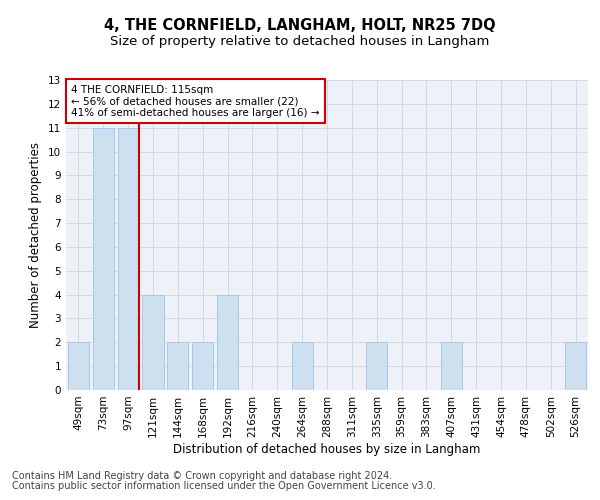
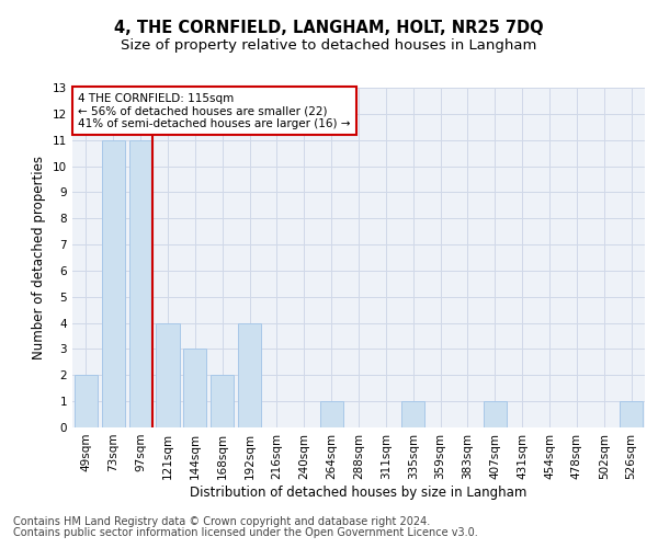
144sqm: 2 -> 3
264sqm: 2 -> 1
335sqm: 2 -> 1
407sqm: 2 -> 1
526sqm: 2 -> 1
